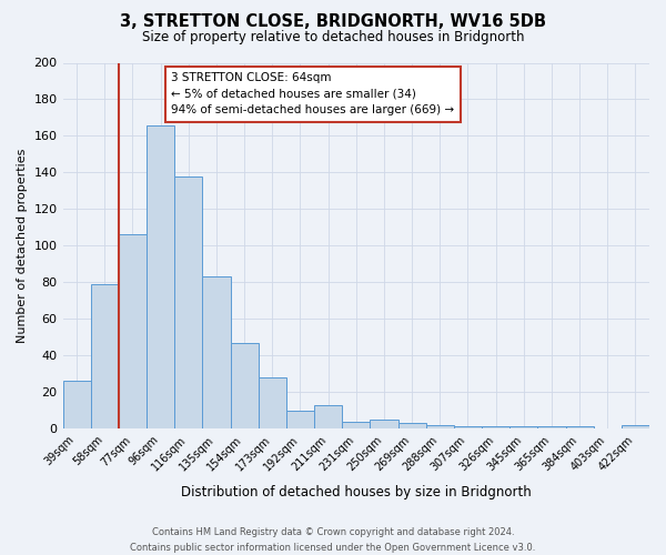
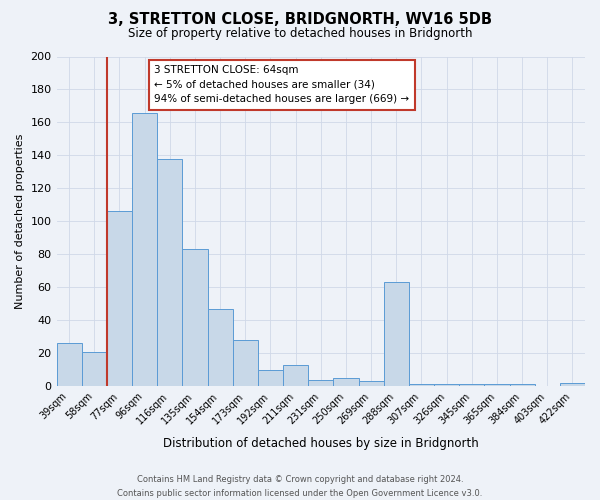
58sqm: 79 -> 21
288sqm: 2 -> 63
